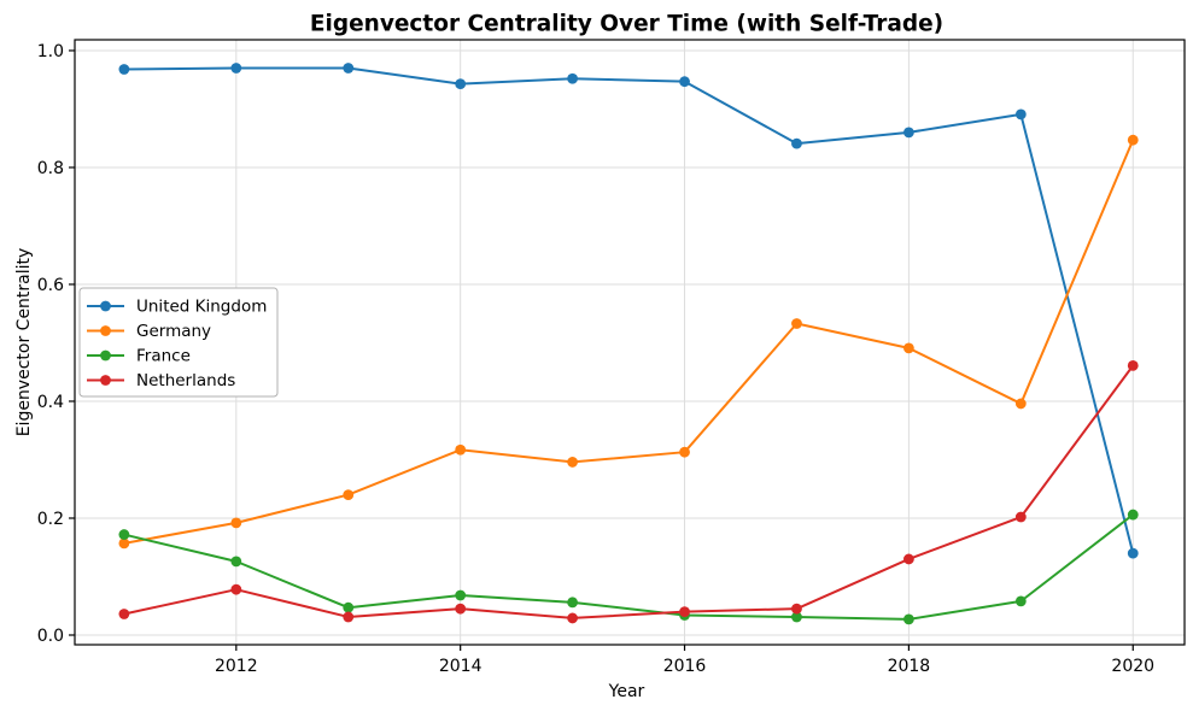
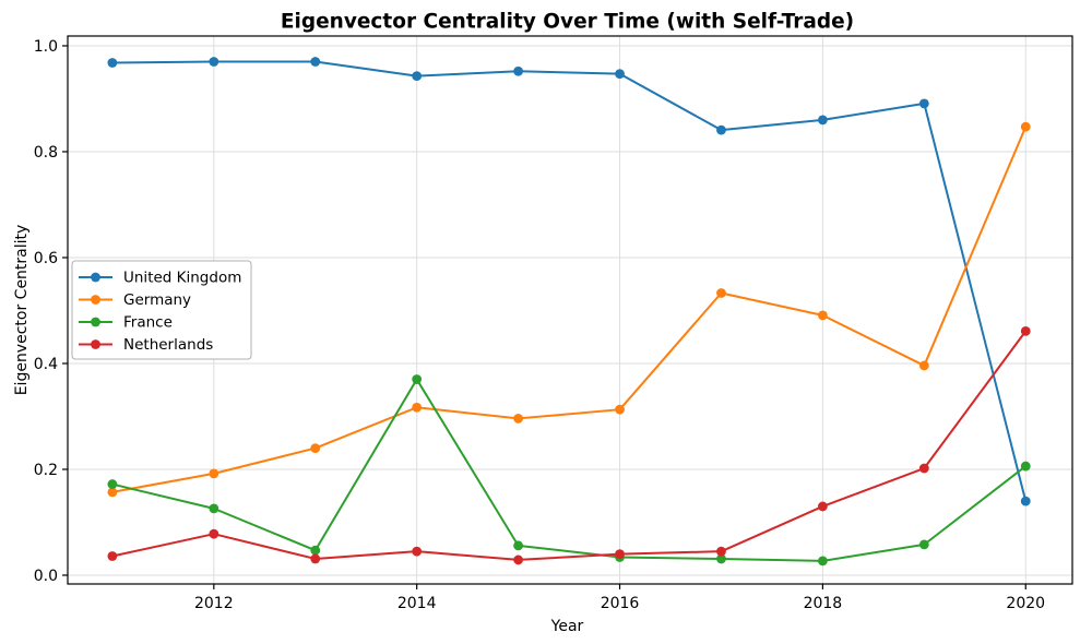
France/2014: 0.07 -> 0.37
